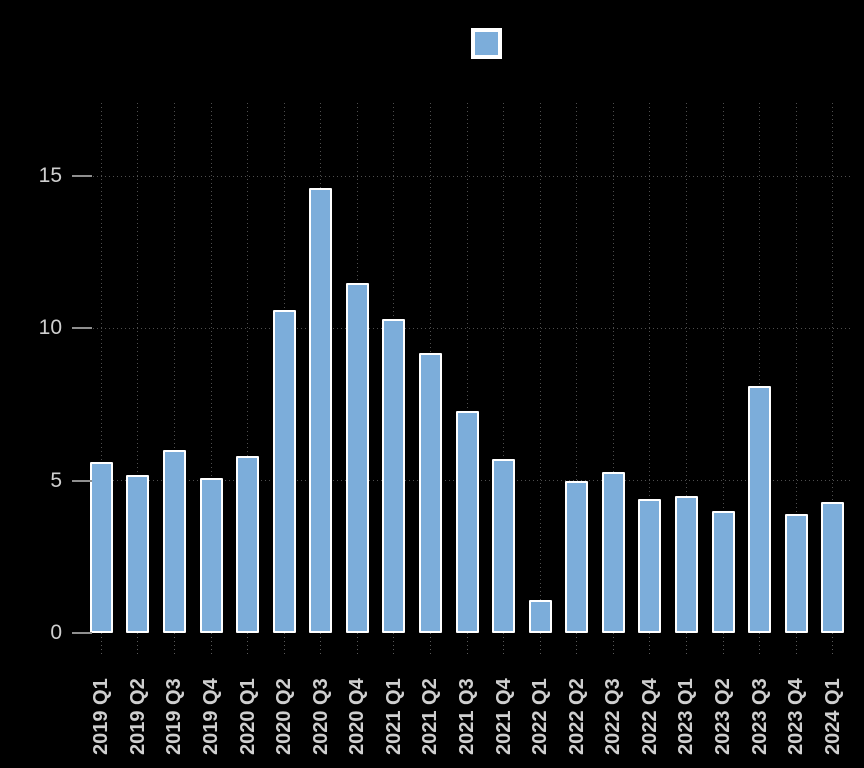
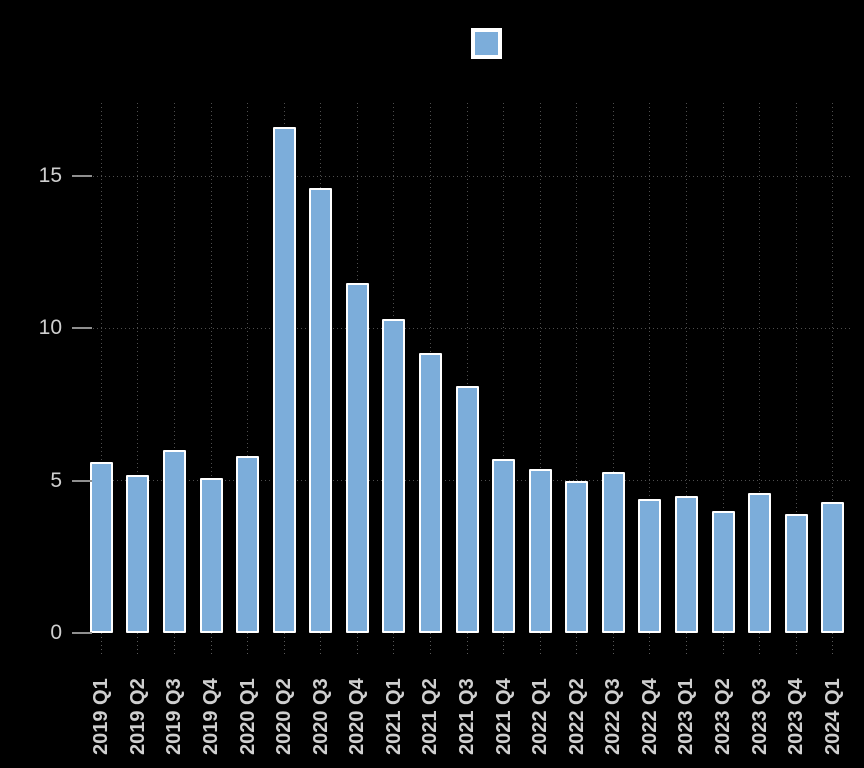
2020 Q2: 10.6 -> 16.6
2021 Q3: 7.3 -> 8.1
2022 Q1: 1.1 -> 5.4
2023 Q3: 8.1 -> 4.6
